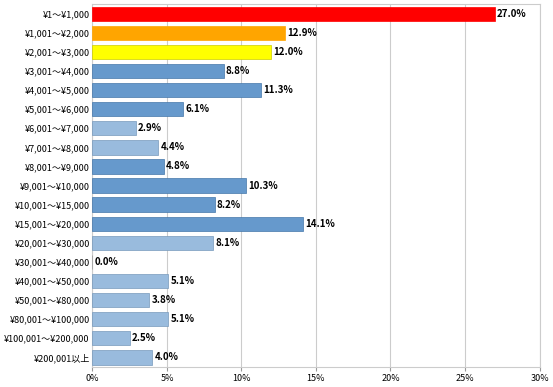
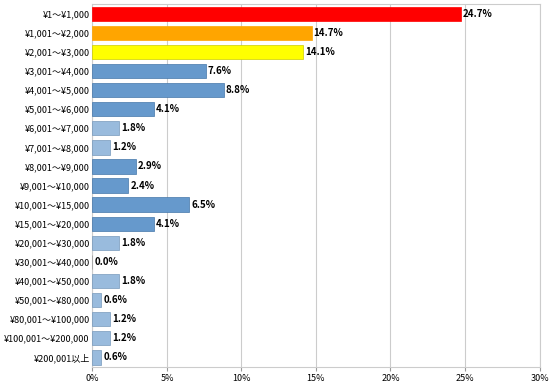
¥1～¥1,000: 27.0% -> 24.7%
¥1,001～¥2,000: 12.9% -> 14.7%
¥2,001～¥3,000: 12.0% -> 14.1%
¥3,001～¥4,000: 8.8% -> 7.6%
¥4,001～¥5,000: 11.3% -> 8.8%
¥5,001～¥6,000: 6.1% -> 4.1%
¥6,001～¥7,000: 2.9% -> 1.8%
¥7,001～¥8,000: 4.4% -> 1.2%
¥8,001～¥9,000: 4.8% -> 2.9%
¥9,001～¥10,000: 10.3% -> 2.4%
¥10,001～¥15,000: 8.2% -> 6.5%
¥15,001～¥20,000: 14.1% -> 4.1%
¥20,001～¥30,000: 8.1% -> 1.8%
¥40,001～¥50,000: 5.1% -> 1.8%
¥50,001～¥80,000: 3.8% -> 0.6%
¥80,001～¥100,000: 5.1% -> 1.2%
¥100,001～¥200,000: 2.5% -> 1.2%
¥200,001以上: 4.0% -> 0.6%
